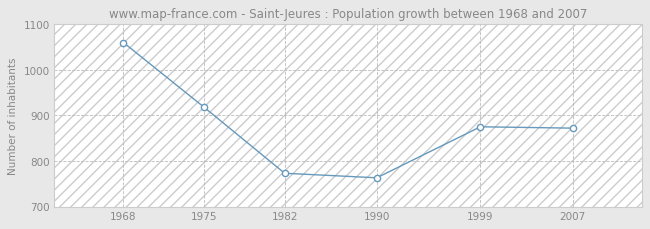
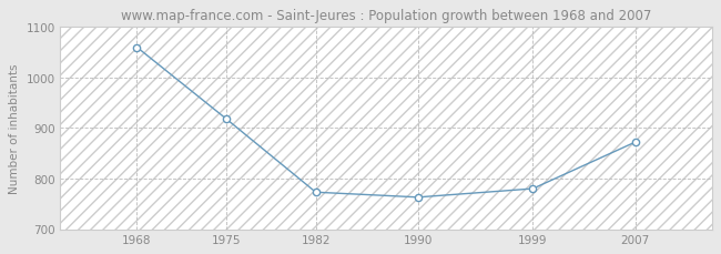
1999: 875 -> 780
